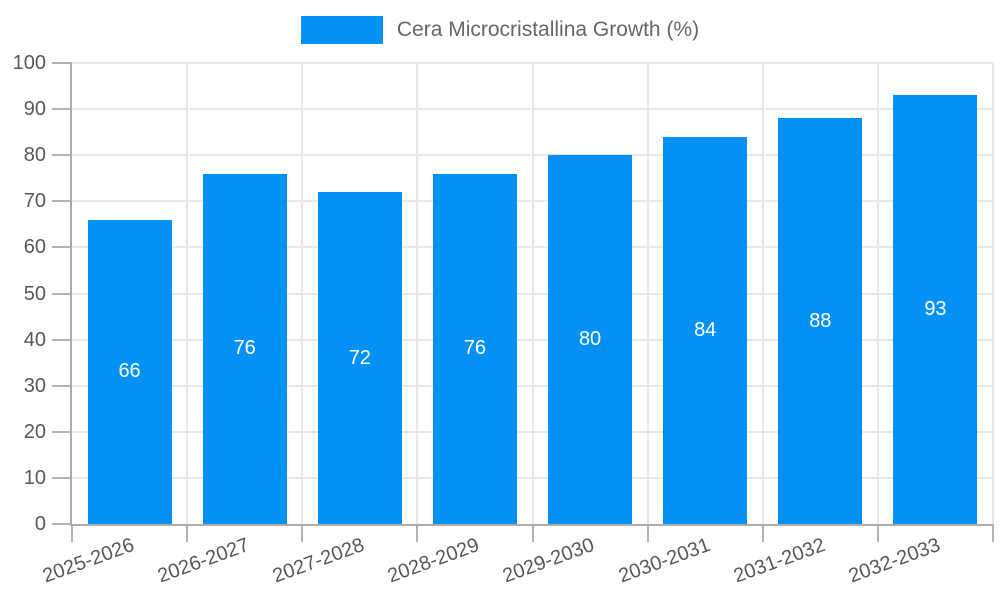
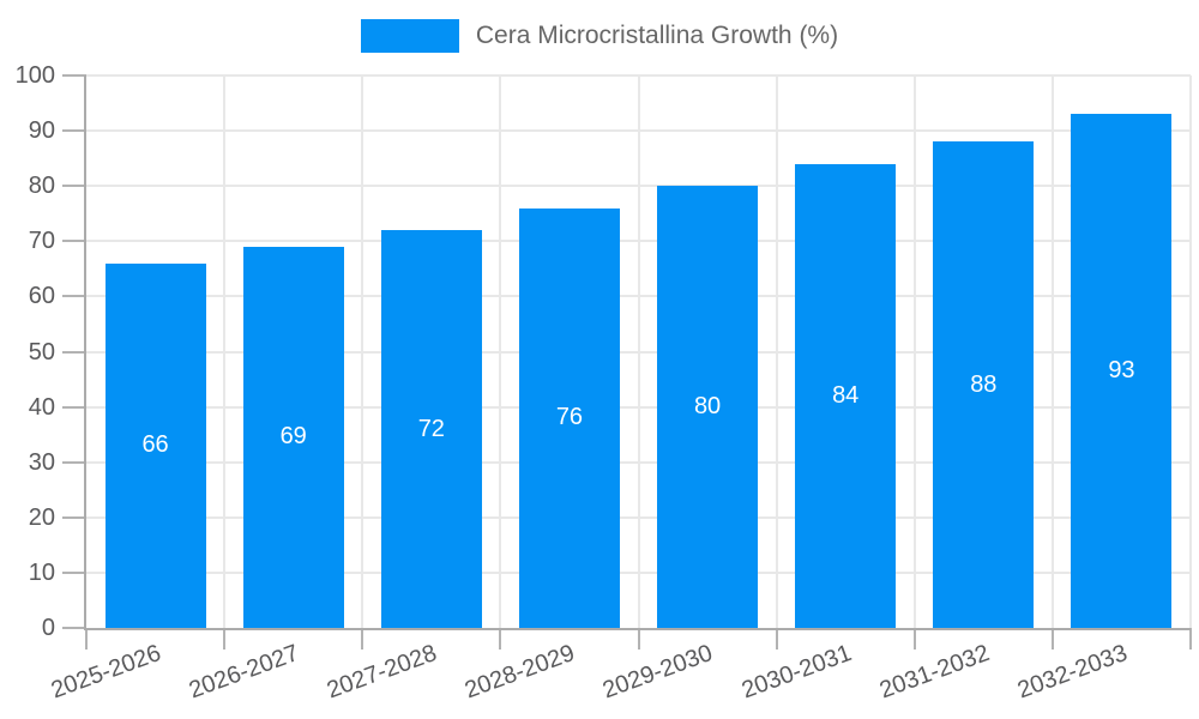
2026-2027: 76 -> 69
